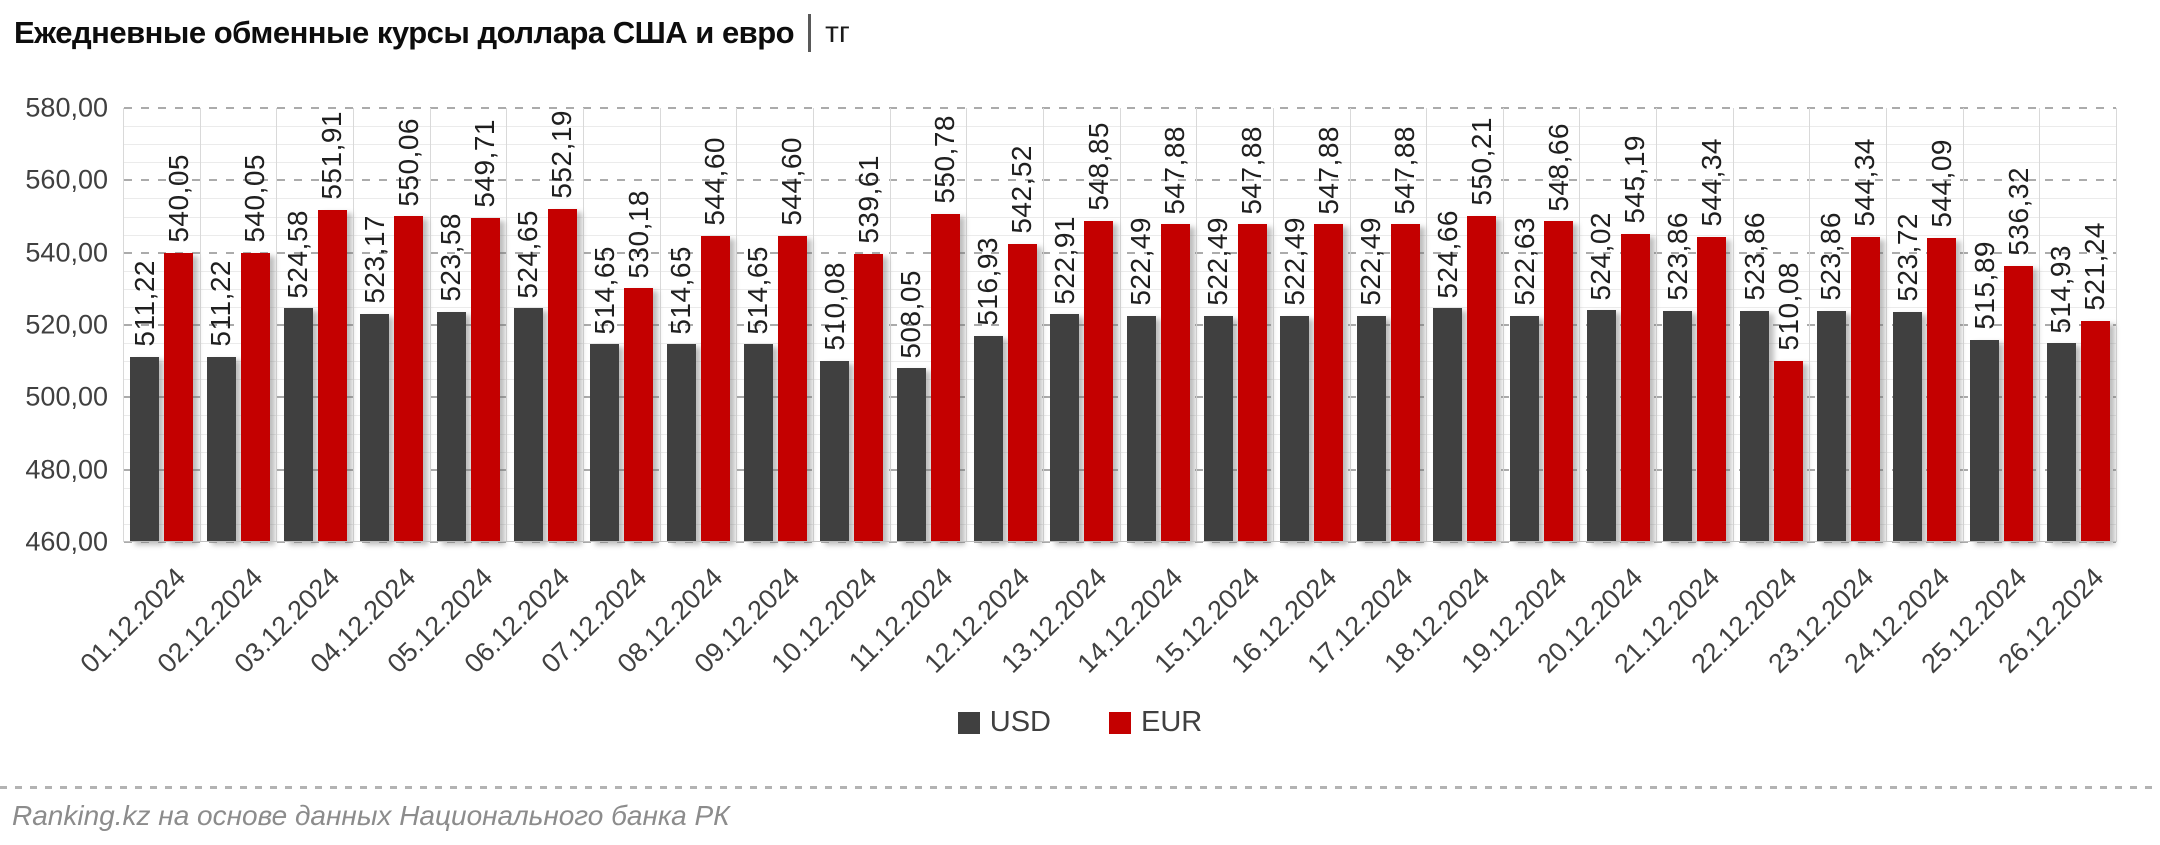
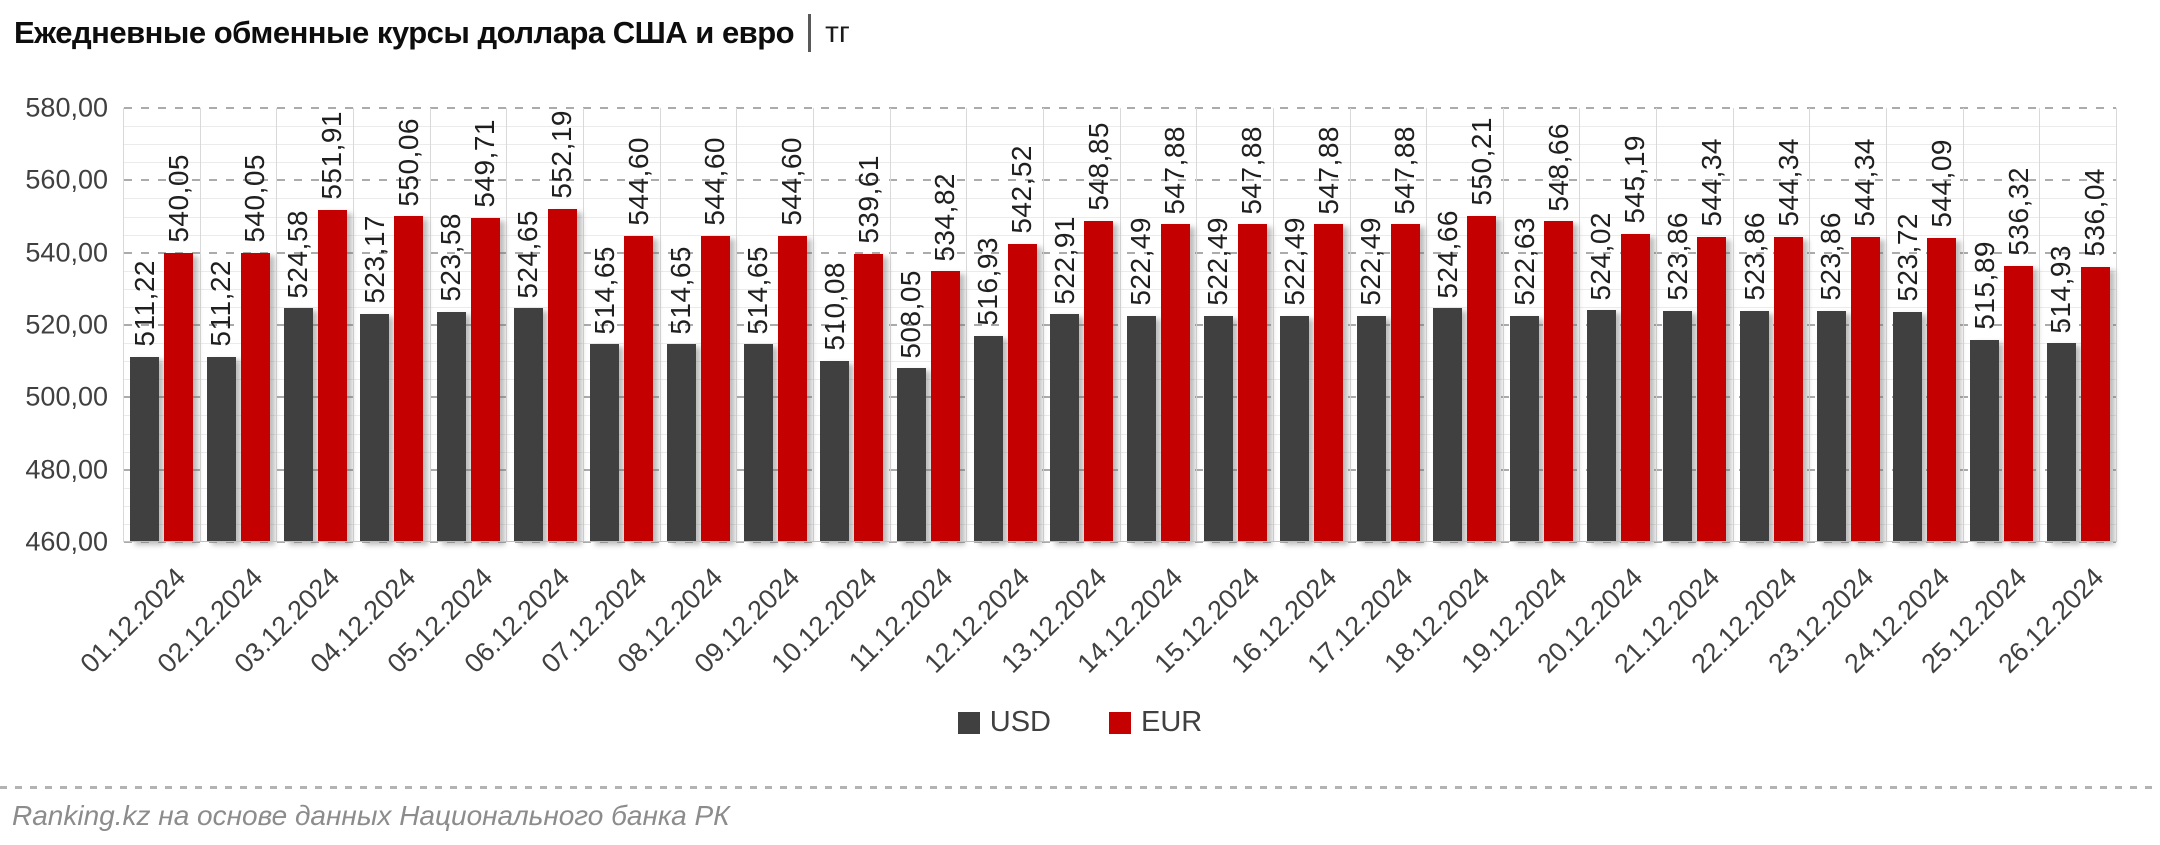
EUR/07.12.2024: 530,18 -> 544,60
EUR/11.12.2024: 550,78 -> 534,82
EUR/22.12.2024: 510,08 -> 544,34
EUR/26.12.2024: 521,24 -> 536,04
